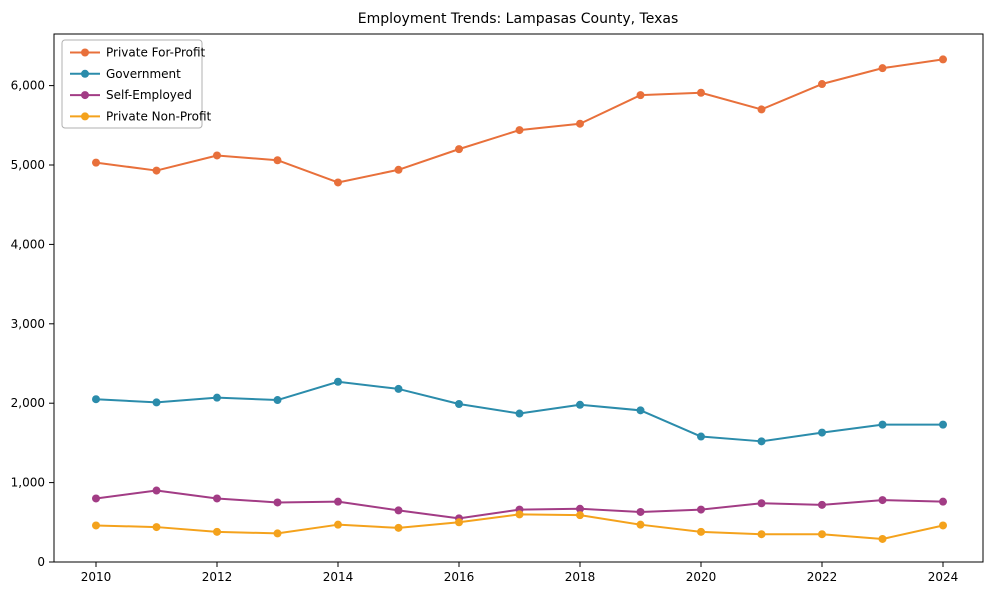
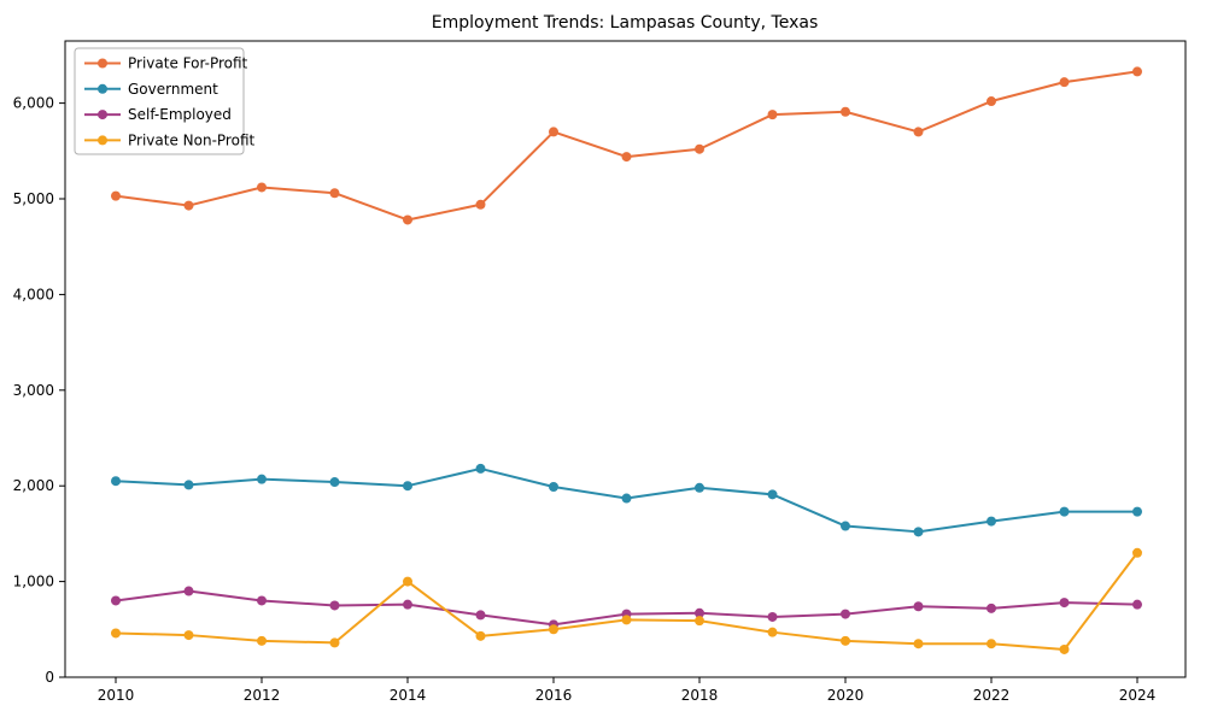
Government/2014: 2300 -> 2000
Private Non-Profit/2014: 500 -> 1000
Private For-Profit/2016: 5200 -> 5700
Private Non-Profit/2024: 500 -> 1300
